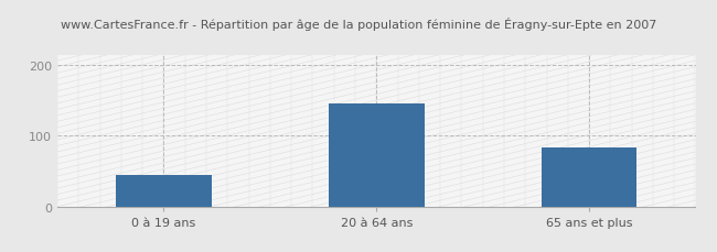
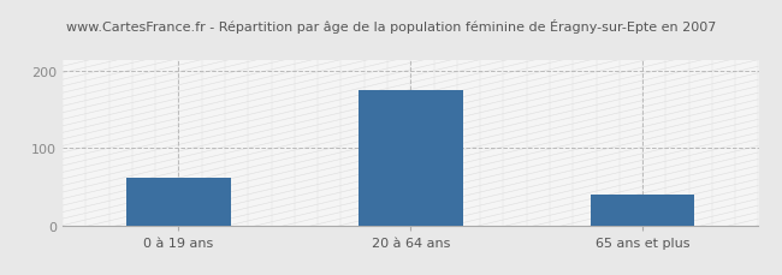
0 à 19 ans: 44 -> 62
20 à 64 ans: 146 -> 175
65 ans et plus: 84 -> 40
